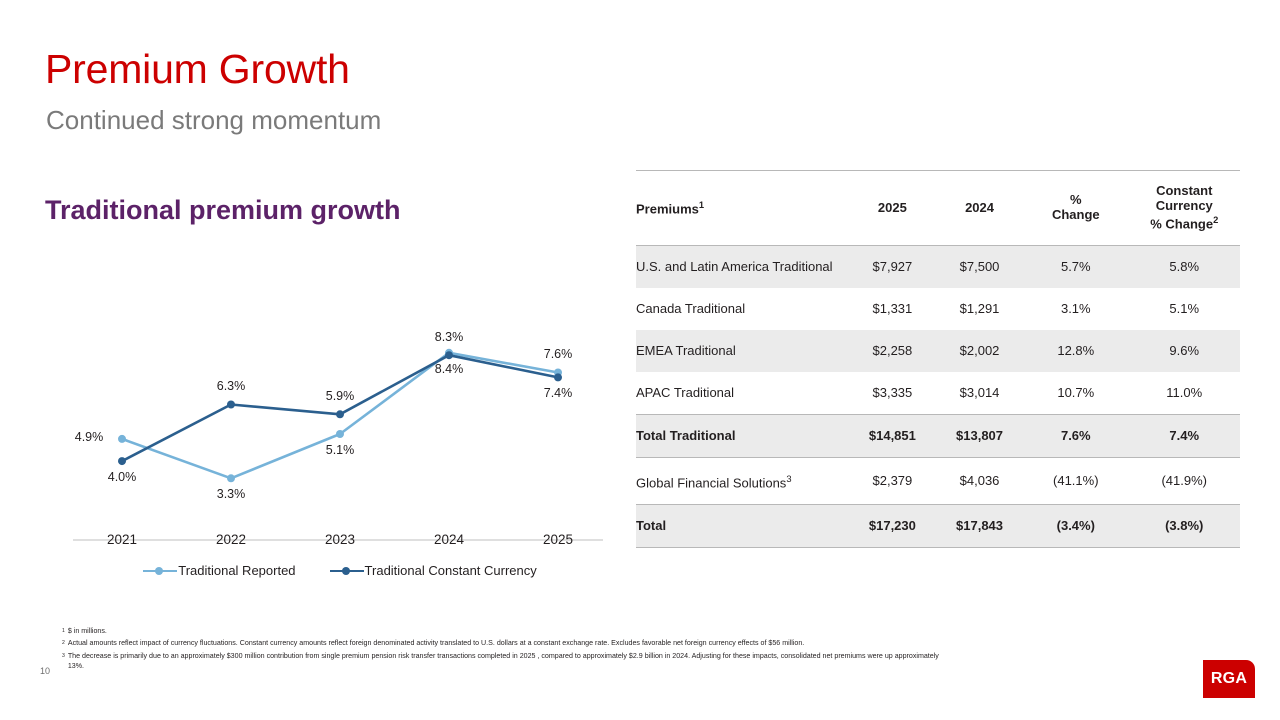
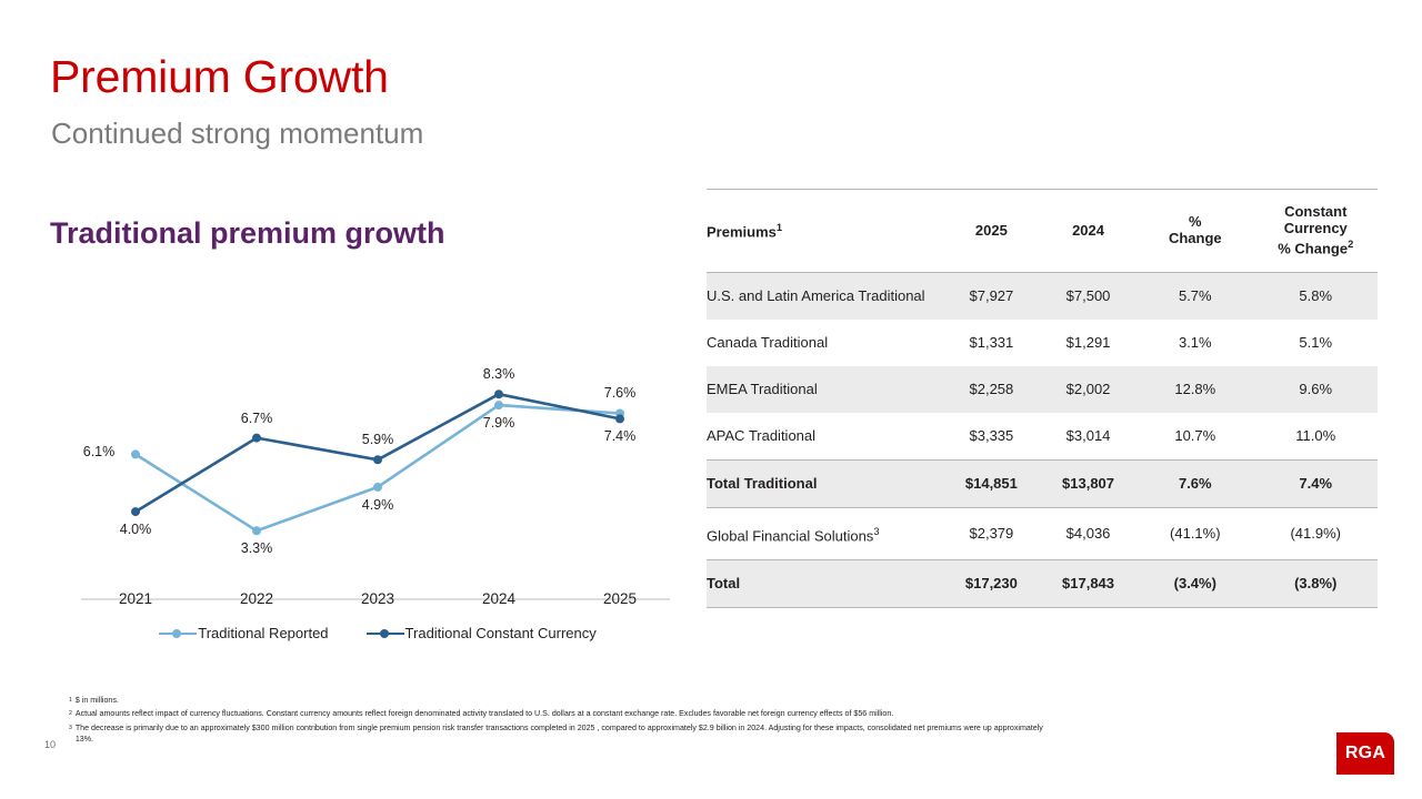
Traditional Reported/2021: 4.9% -> 6.1%
Traditional Constant Currency/2022: 6.3% -> 6.7%
Traditional Reported/2023: 5.1% -> 4.9%
Traditional Reported/2024: 8.4% -> 7.9%
